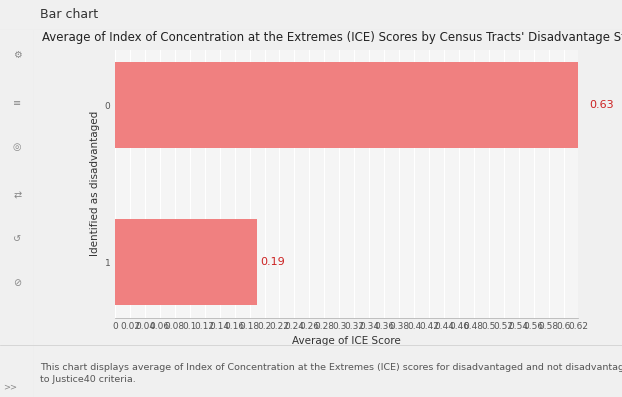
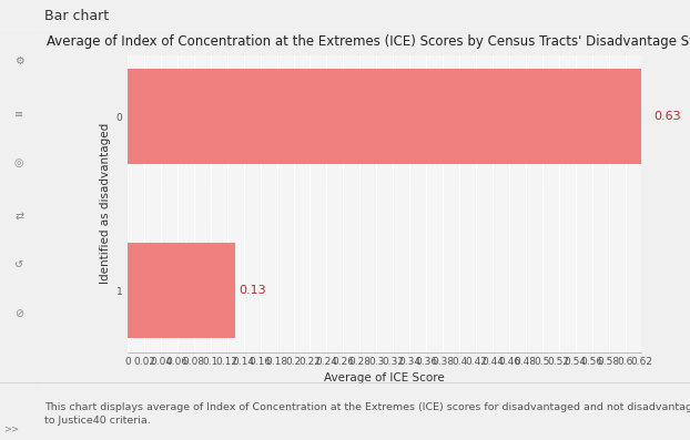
1: 0.19 -> 0.13
